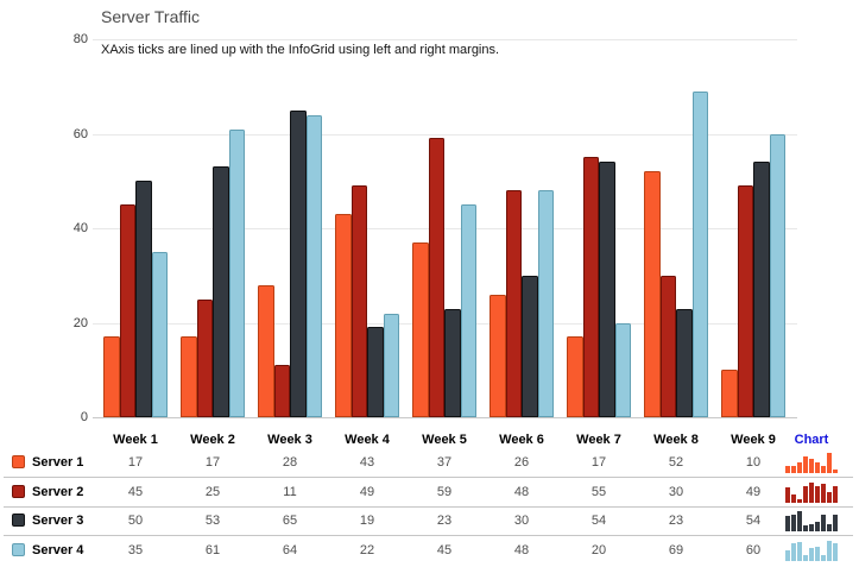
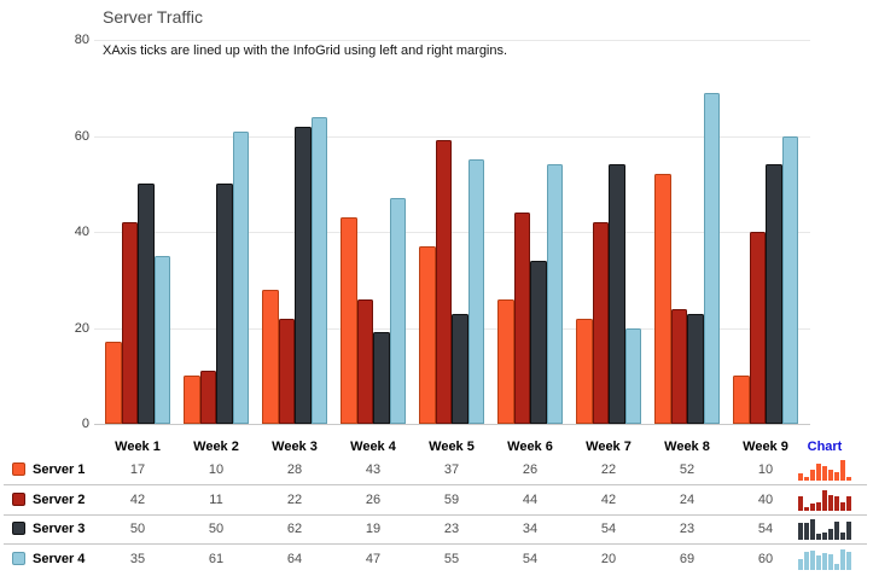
Server 2/Week 1: 45 -> 42
Server 1/Week 2: 17 -> 10
Server 2/Week 2: 25 -> 11
Server 3/Week 2: 53 -> 50
Server 2/Week 3: 11 -> 22
Server 3/Week 3: 65 -> 62
Server 2/Week 4: 49 -> 26
Server 4/Week 4: 22 -> 47
Server 4/Week 5: 45 -> 55
Server 2/Week 6: 48 -> 44
Server 3/Week 6: 30 -> 34
Server 4/Week 6: 48 -> 54
Server 1/Week 7: 17 -> 22
Server 2/Week 7: 55 -> 42
Server 2/Week 8: 30 -> 24
Server 2/Week 9: 49 -> 40
